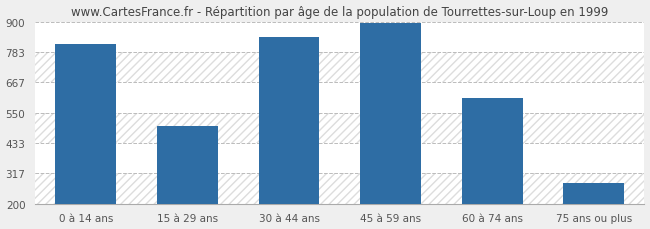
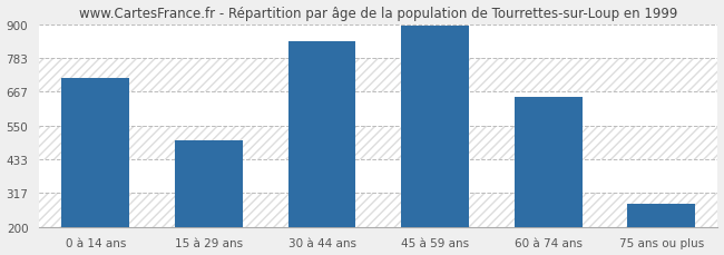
0 à 14 ans: 815 -> 715
60 à 74 ans: 605 -> 650
